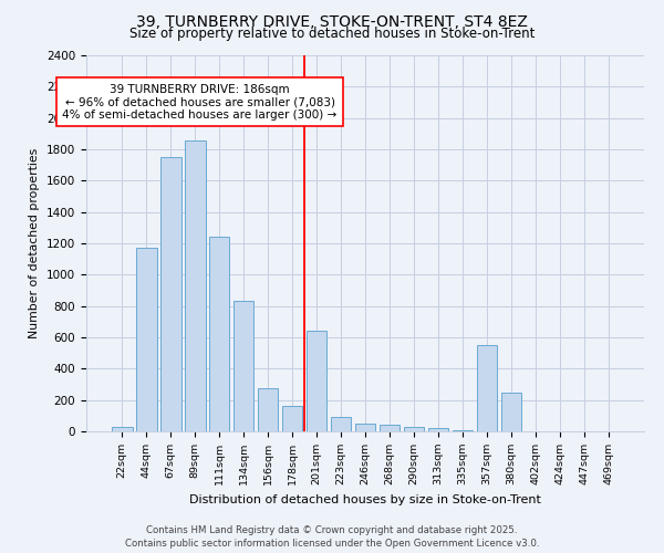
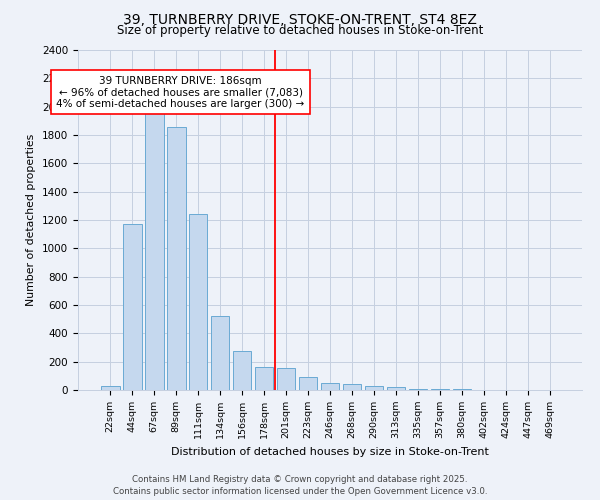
67sqm: 1750 -> 1960
134sqm: 830 -> 520
201sqm: 640 -> 160
357sqm: 550 -> 0
380sqm: 250 -> 0
